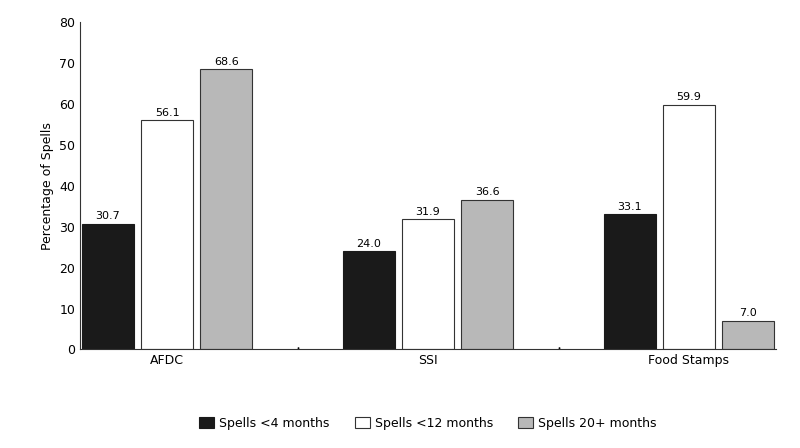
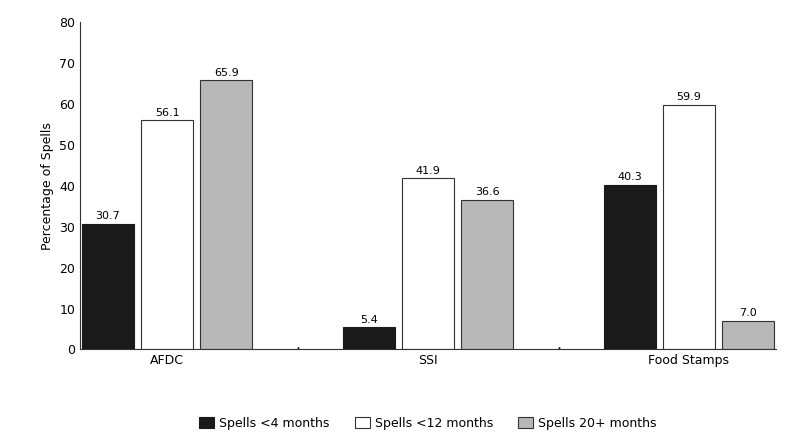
Spells 20+ months/AFDC: 68.6 -> 65.9
Spells <4 months/SSI: 24.0 -> 5.4
Spells <12 months/SSI: 31.9 -> 41.9
Spells <4 months/Food Stamps: 33.1 -> 40.3
